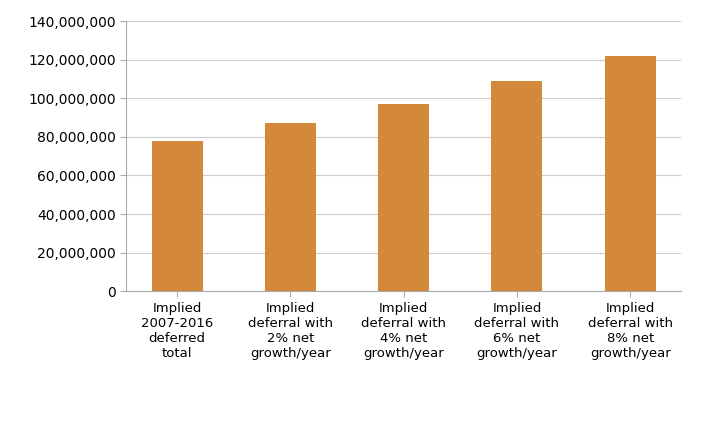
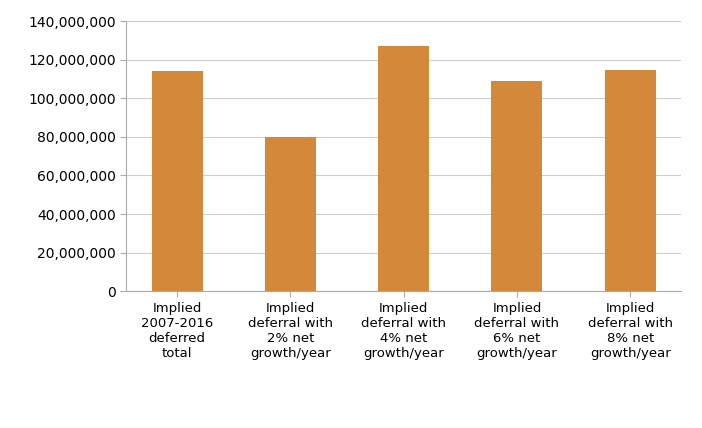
Implied 2007-2016 deferred total: 78,000,000 -> 114,000,000
Implied deferral with 2% net growth/year: 87,000,000 -> 80,000,000
Implied deferral with 4% net growth/year: 97,000,000 -> 127,000,000
Implied deferral with 8% net growth/year: 122,000,000 -> 115,000,000
